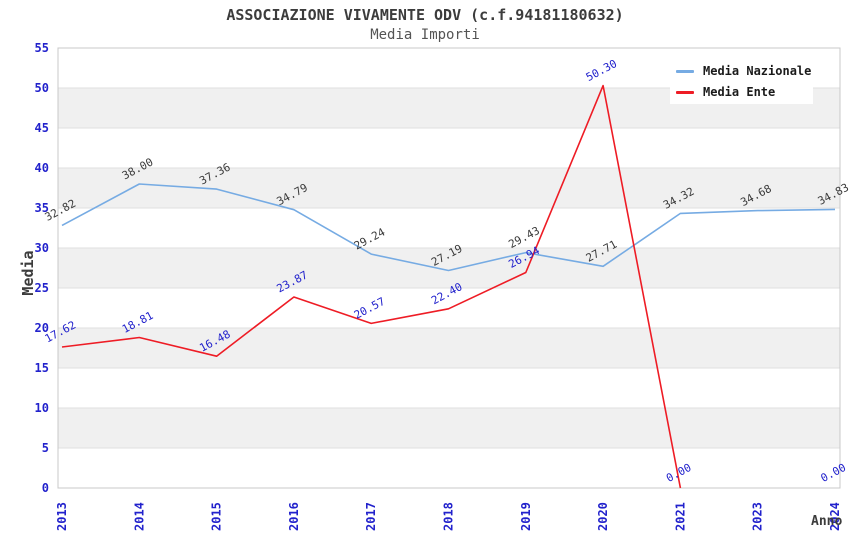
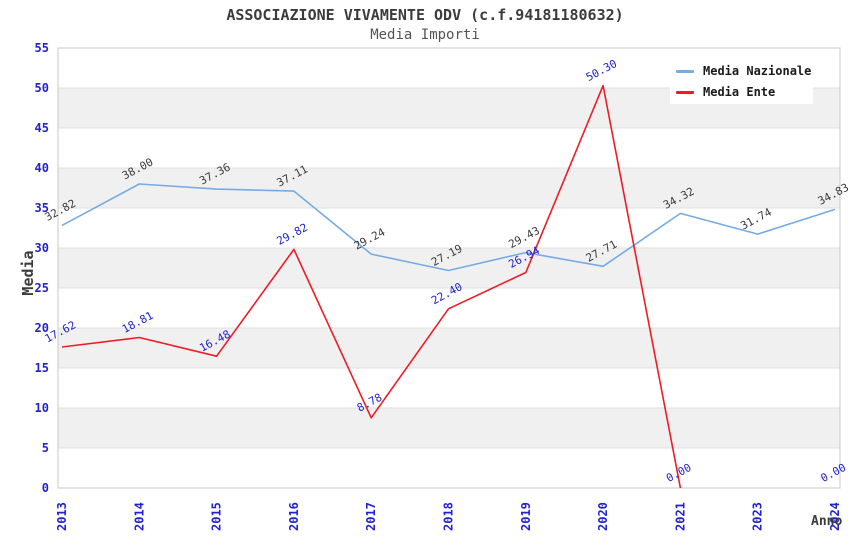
Media Nazionale/2016: 34.79 -> 37.11
Media Ente/2016: 23.87 -> 29.82
Media Ente/2017: 20.57 -> 8.78
Media Nazionale/2023: 34.68 -> 31.74
